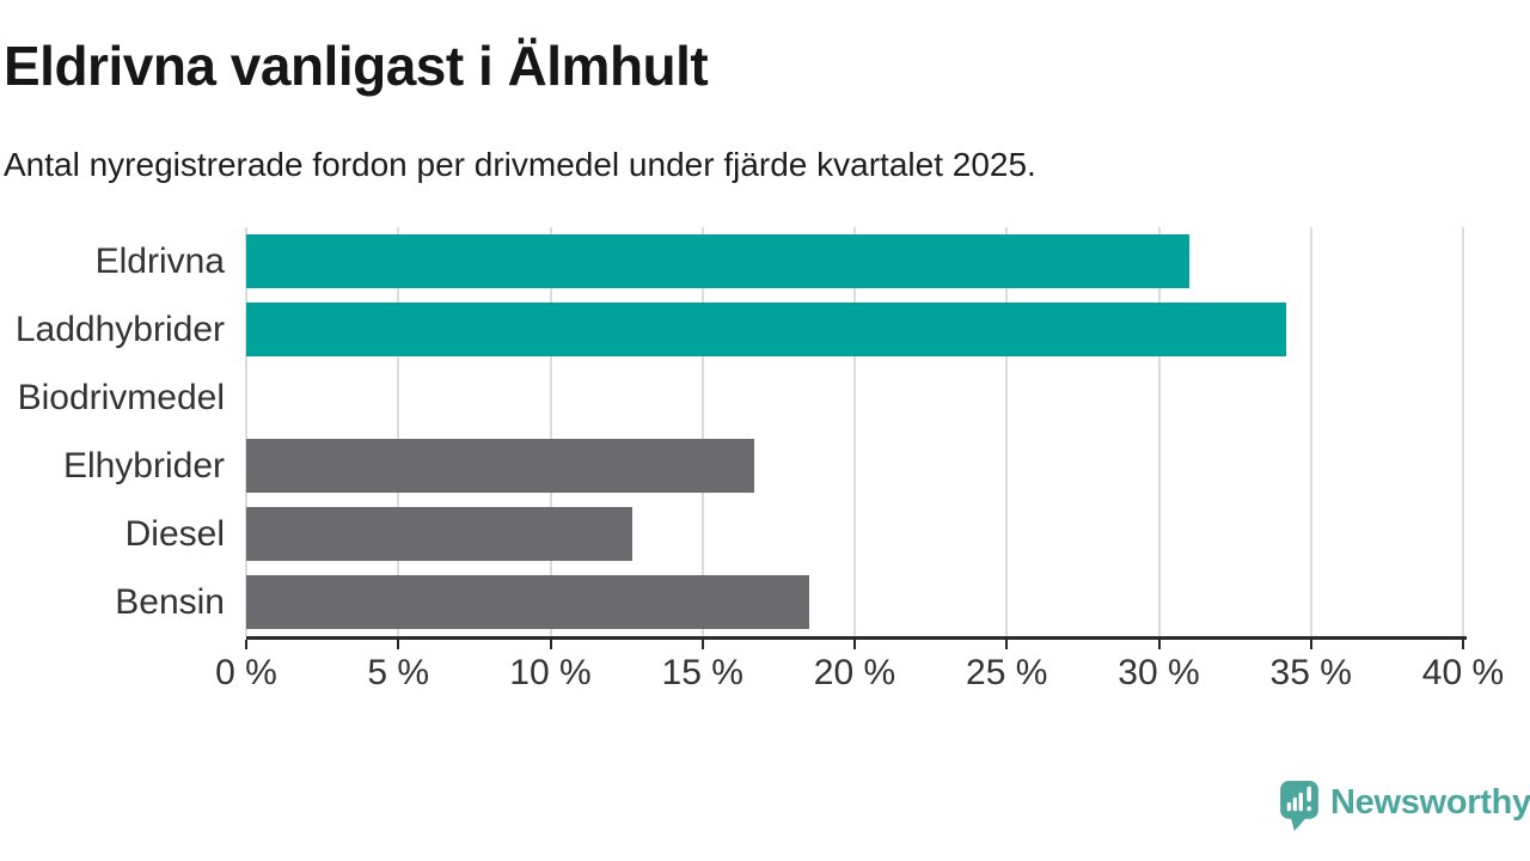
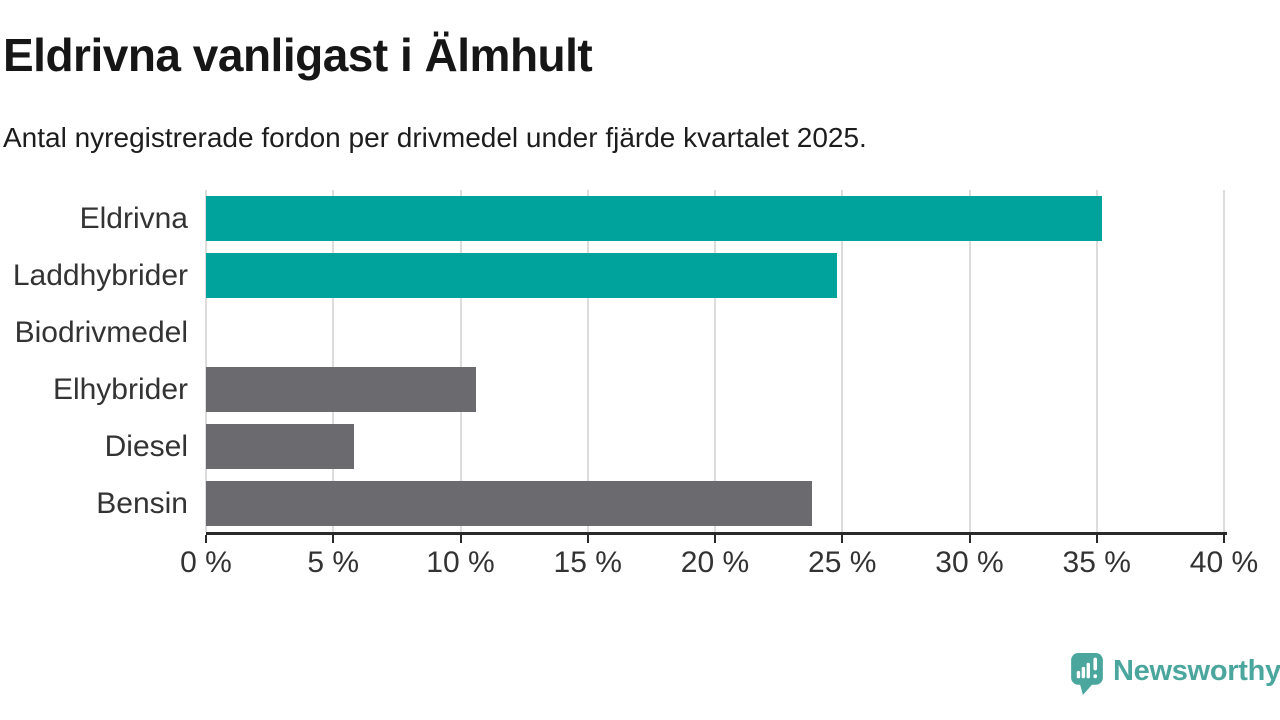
Eldrivna: 31.0% -> 35.2%
Laddhybrider: 34.2% -> 24.8%
Elhybrider: 16.7% -> 10.6%
Diesel: 12.7% -> 5.8%
Bensin: 18.5% -> 23.8%
